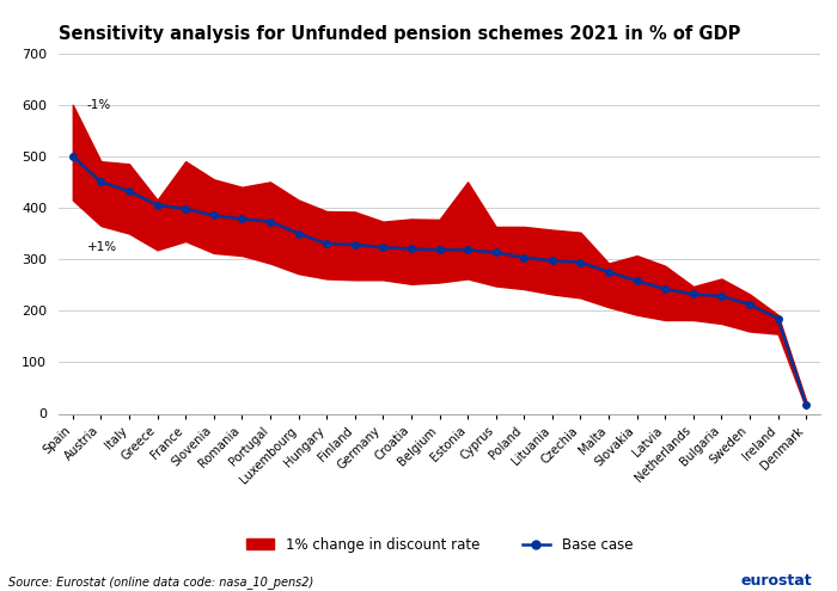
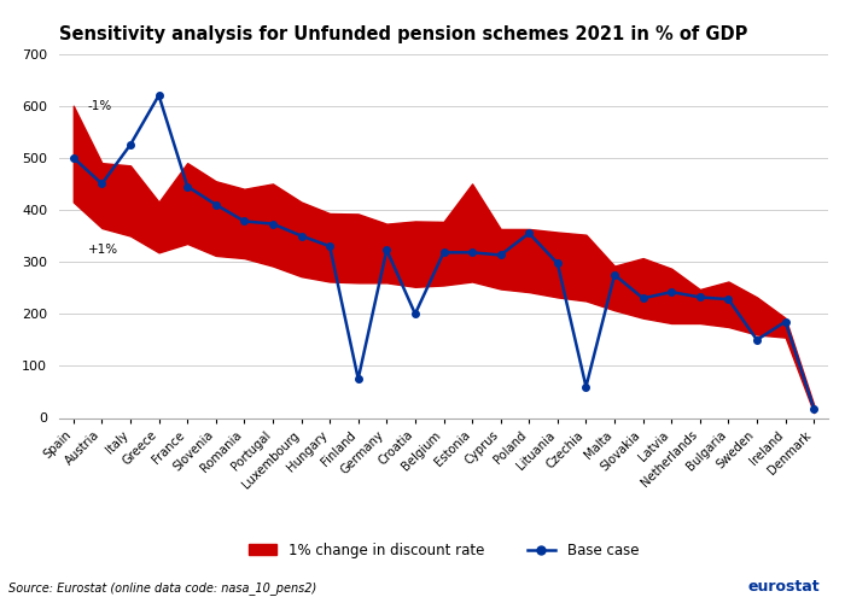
Base case/Italy: 432 -> 525
Base case/Greece: 405 -> 620
Base case/France: 398 -> 445
Base case/Slovenia: 385 -> 410
Base case/Finland: 328 -> 75
Base case/Croatia: 320 -> 200
Base case/Poland: 303 -> 355
Base case/Czechia: 294 -> 60
Base case/Slovakia: 258 -> 230
Base case/Sweden: 212 -> 150
